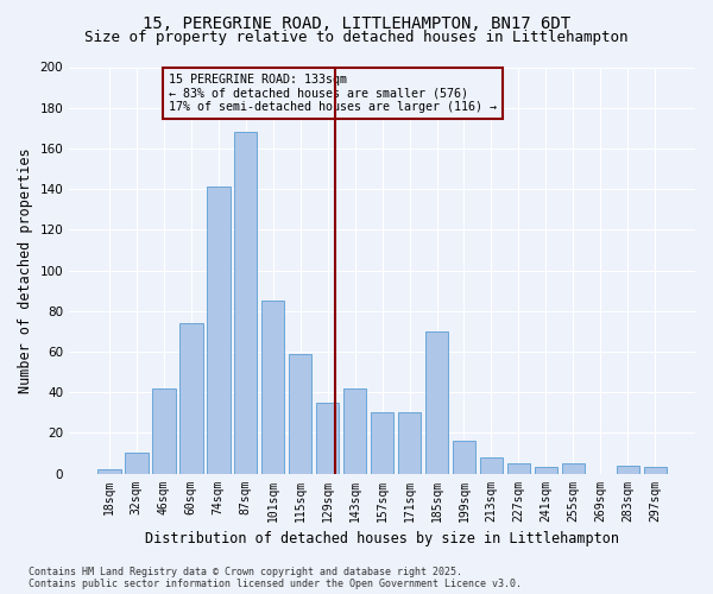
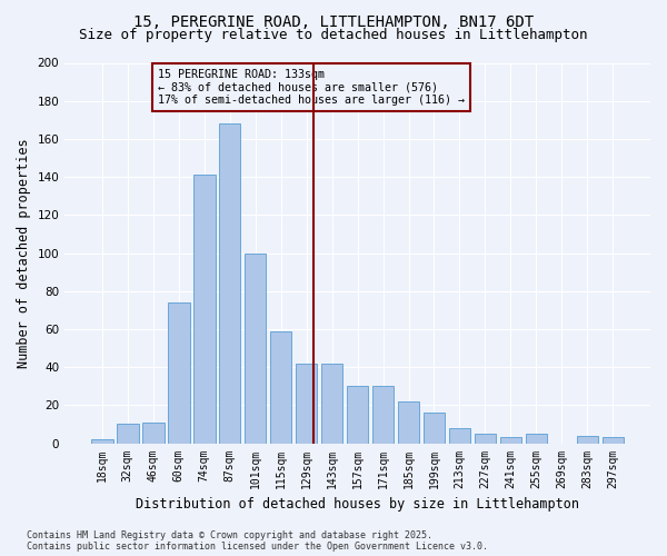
46sqm: 42 -> 11
101sqm: 85 -> 100
129sqm: 35 -> 42
185sqm: 70 -> 22
